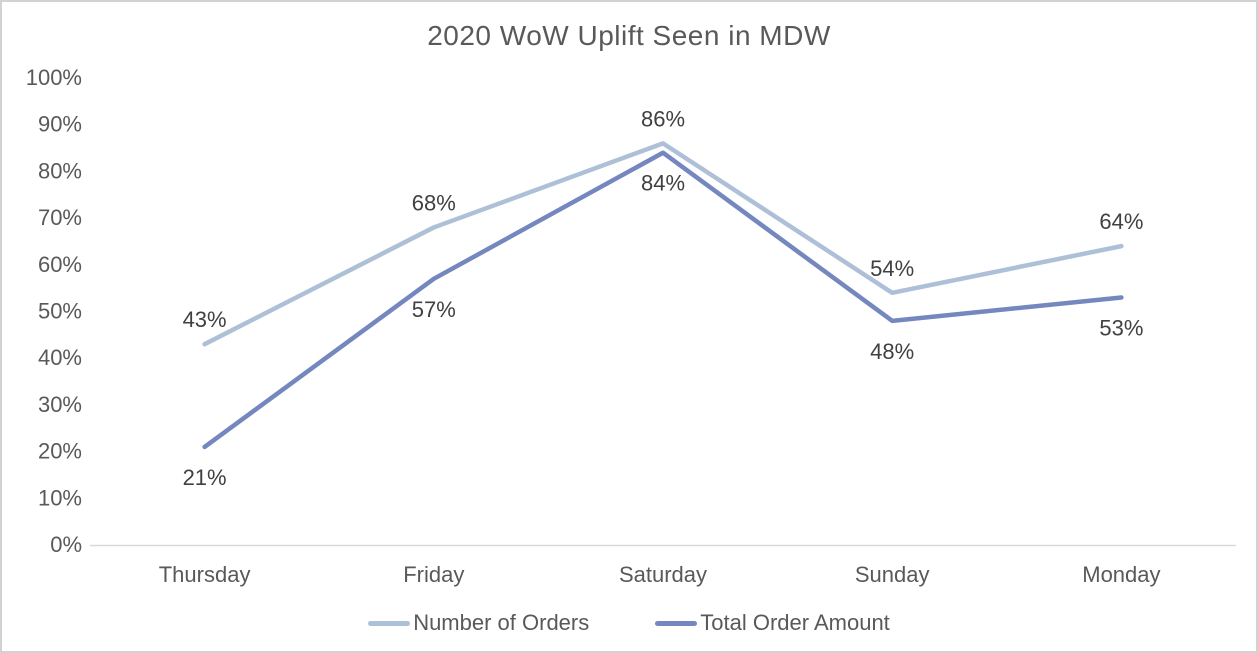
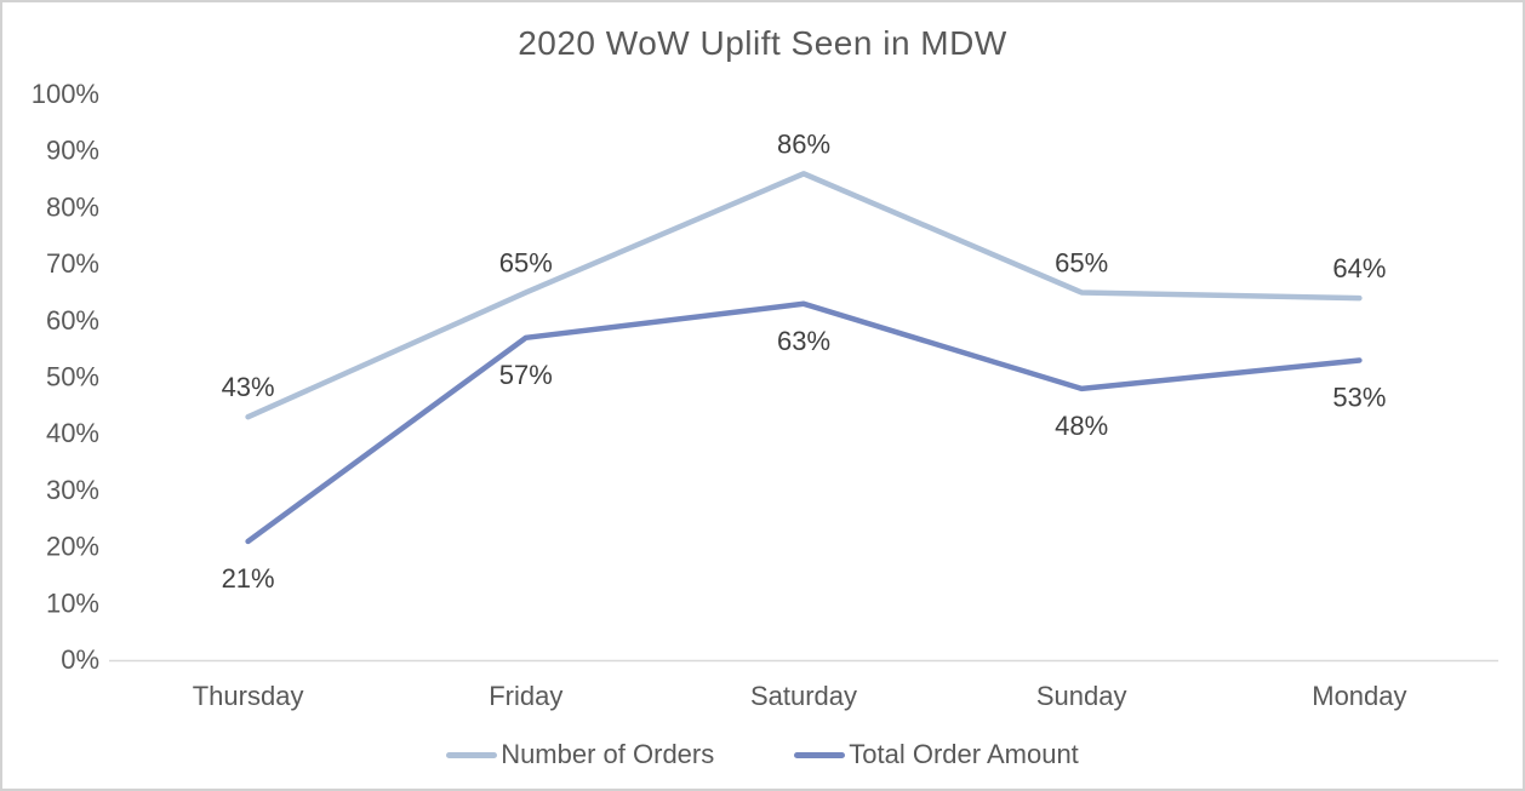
Number of Orders/Friday: 68% -> 65%
Total Order Amount/Saturday: 84% -> 63%
Number of Orders/Sunday: 54% -> 65%
